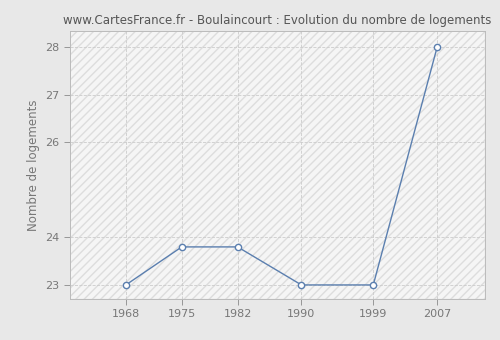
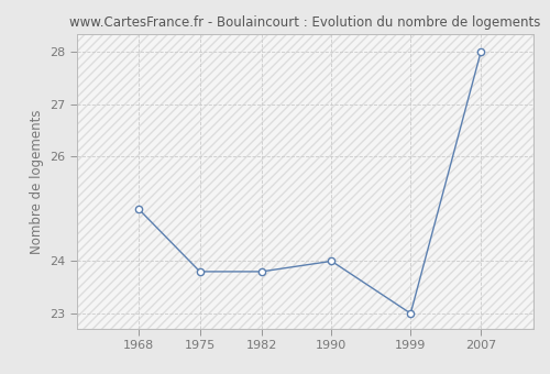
1968: 23.0 -> 25.0
1990: 23.0 -> 24.0
